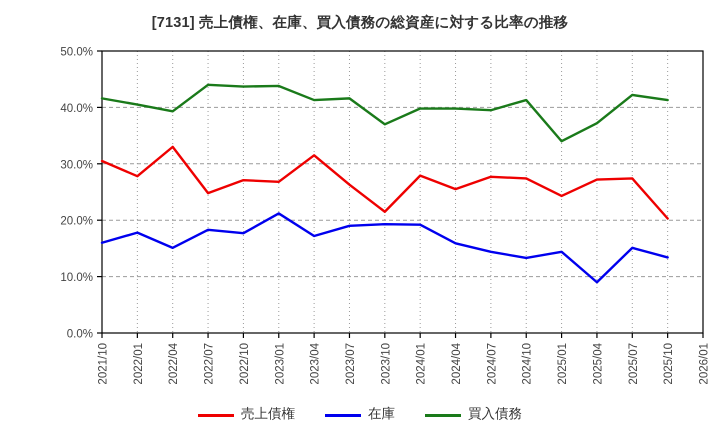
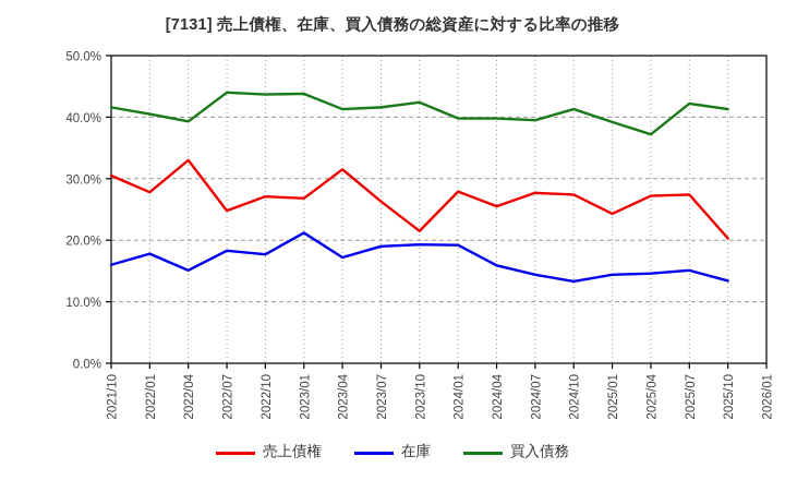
買入債務/2023/10: 37% -> 42%
買入債務/2025/01: 34% -> 39%
在庫/2025/04: 9% -> 15%
